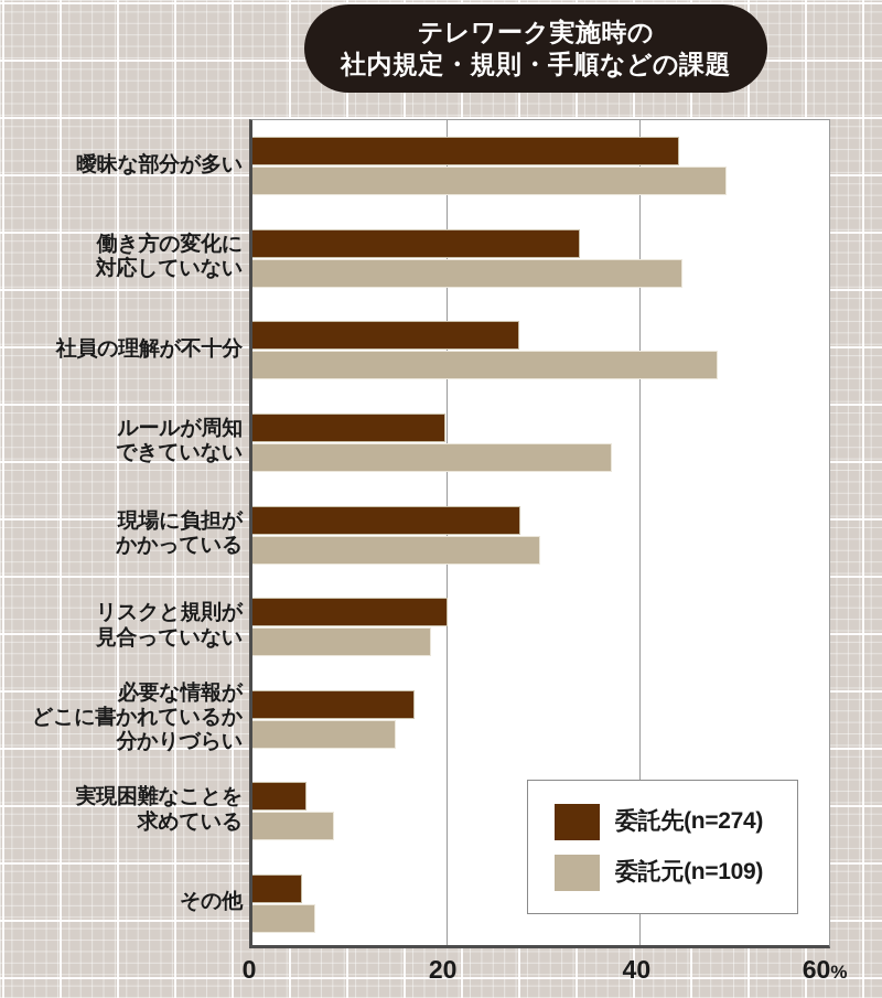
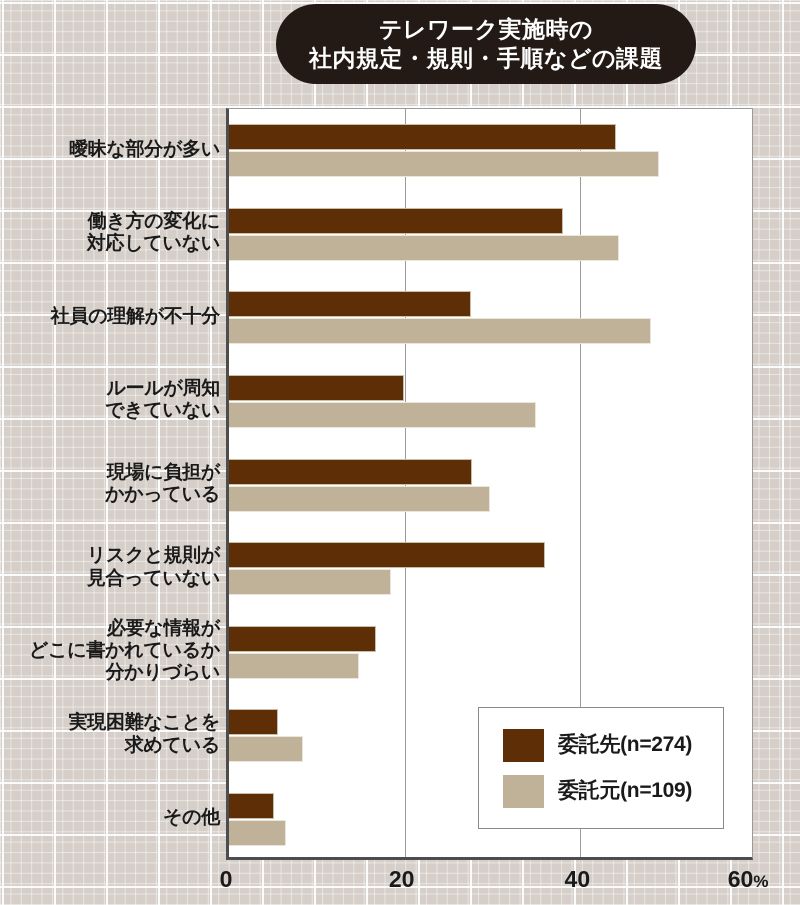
委託先(n=274)/働き方の変化に対応していない: 34 -> 38
委託元(n=109)/ルールが周知できていない: 37 -> 35
委託先(n=274)/リスクと規則が見合っていない: 20 -> 36
